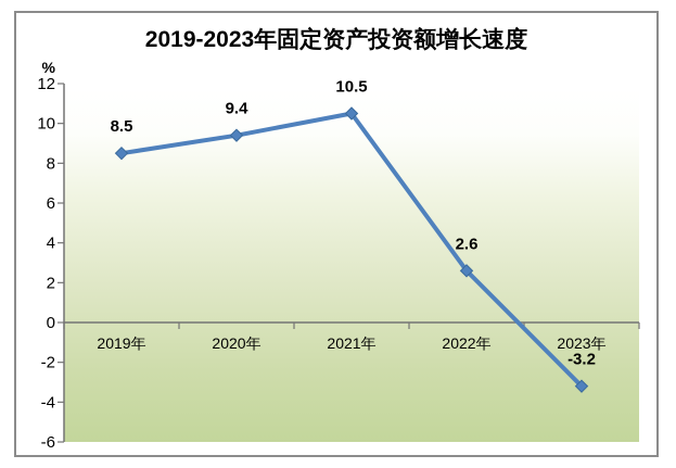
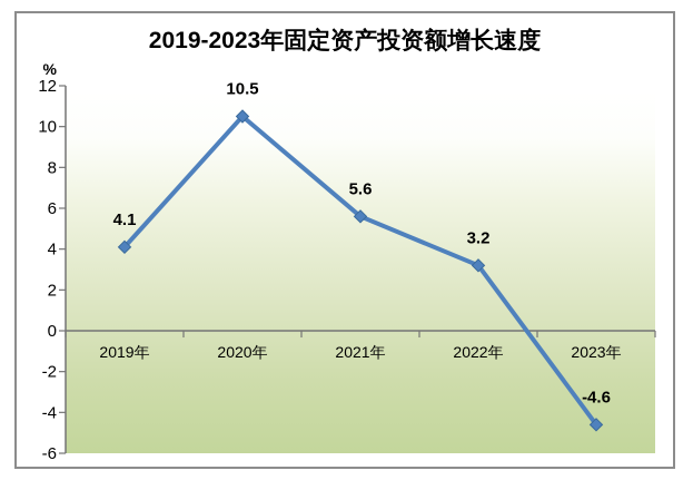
2019年: 8.5 -> 4.1
2020年: 9.4 -> 10.5
2021年: 10.5 -> 5.6
2022年: 2.6 -> 3.2
2023年: -3.2 -> -4.6
